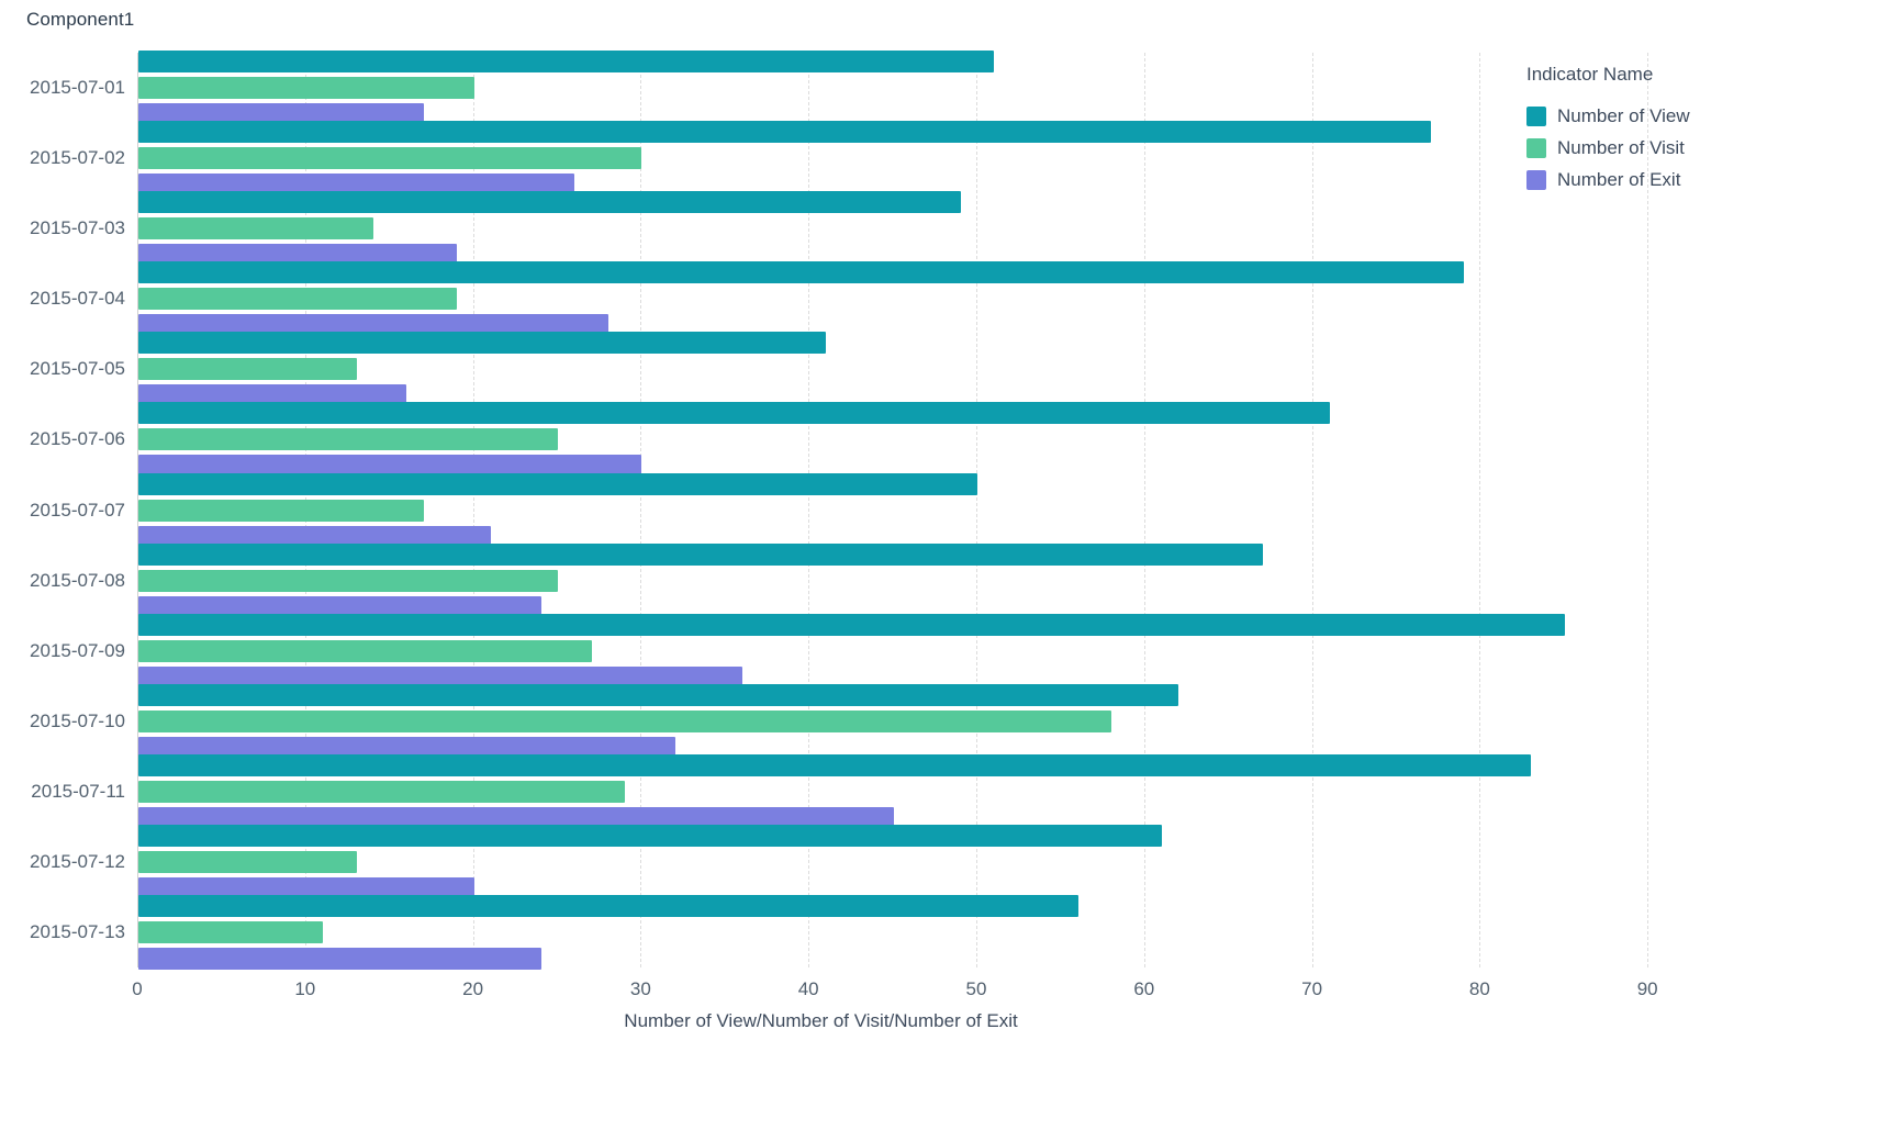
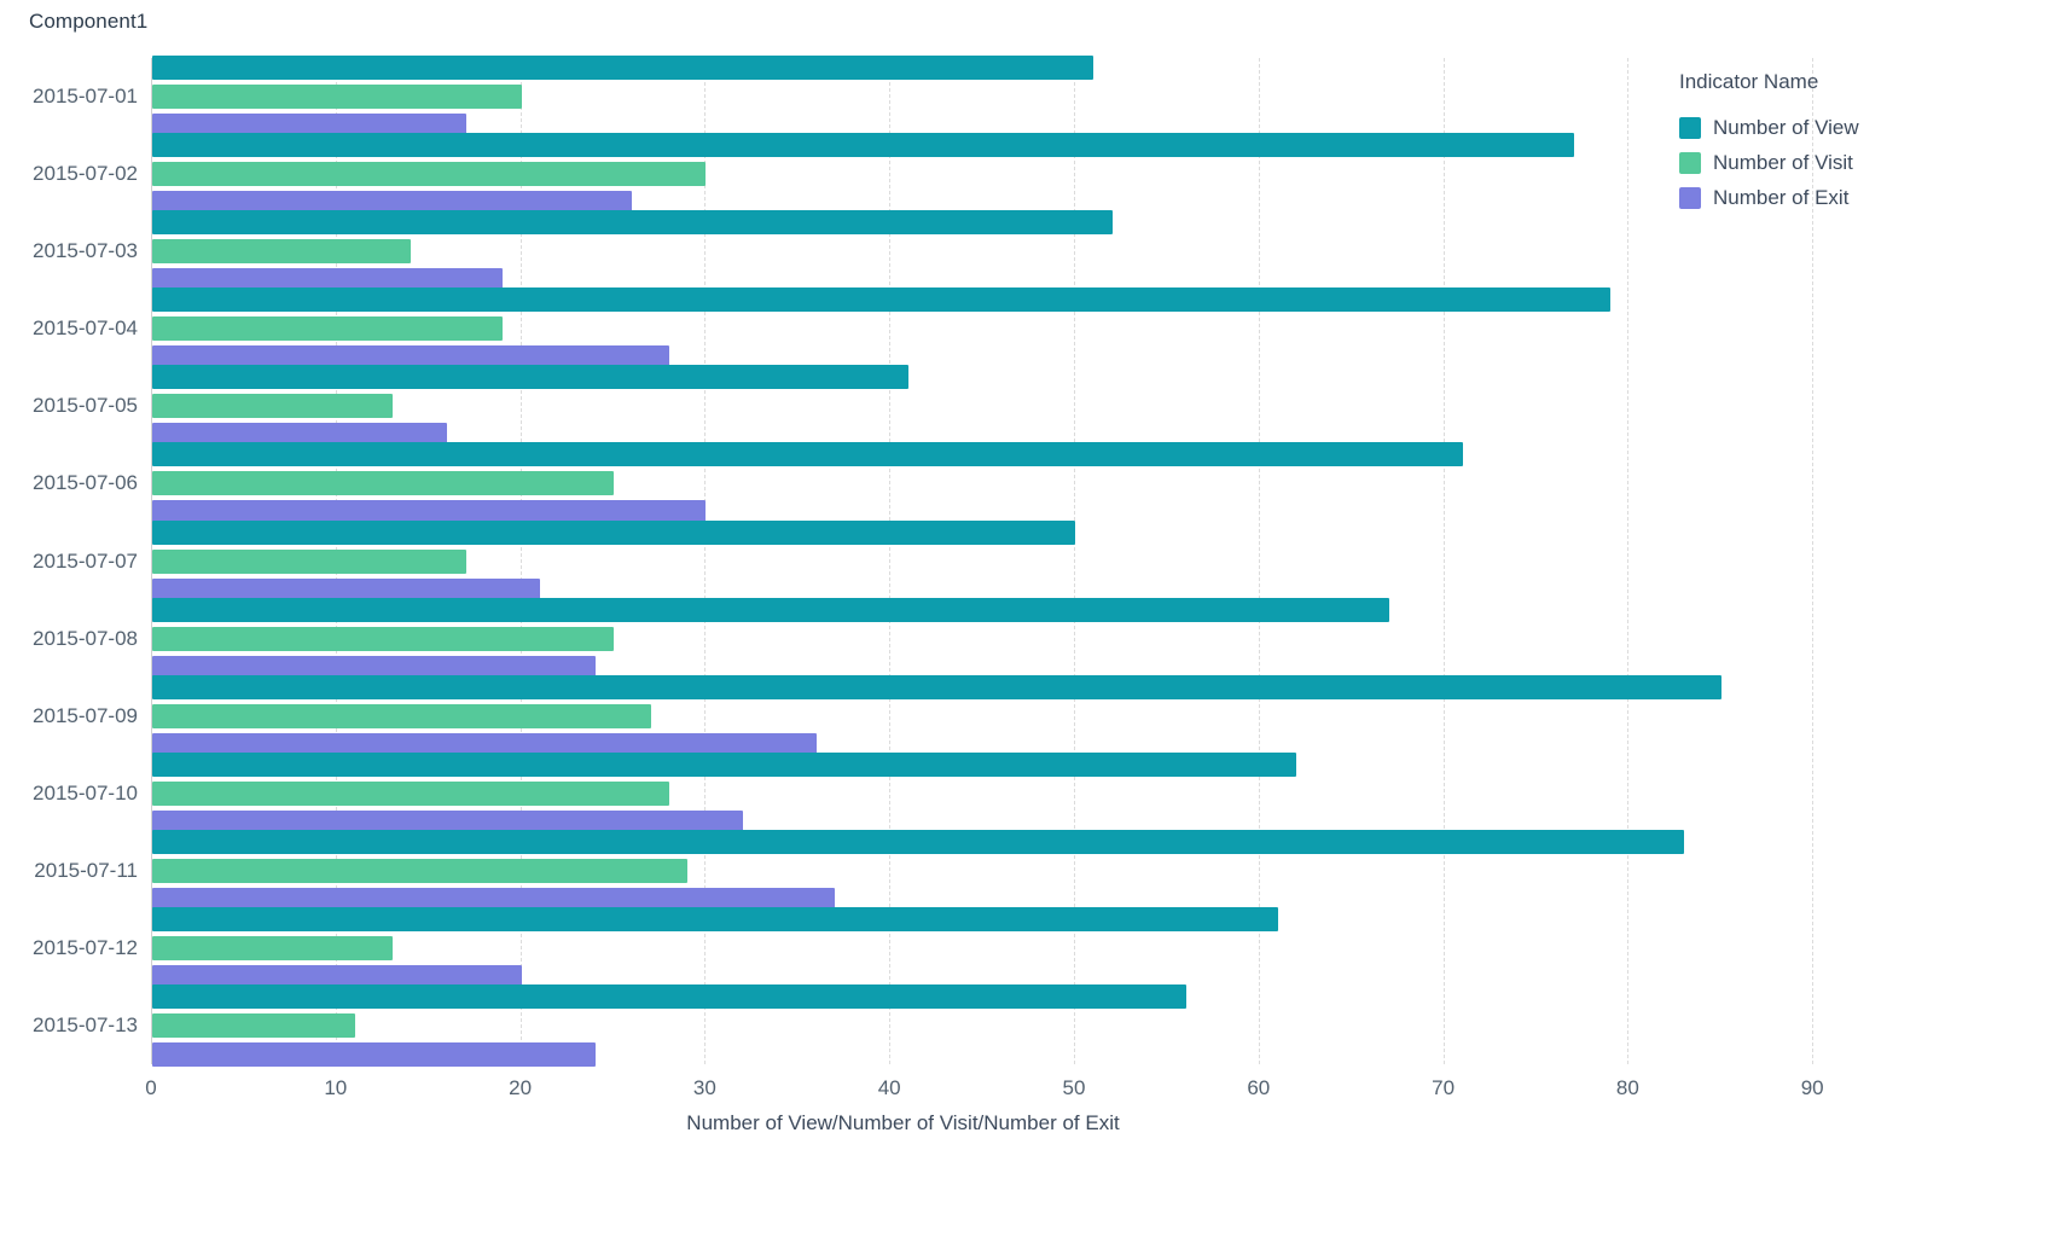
Number of View/2015-07-03: 49 -> 52
Number of Visit/2015-07-10: 58 -> 28
Number of Exit/2015-07-11: 45 -> 37
